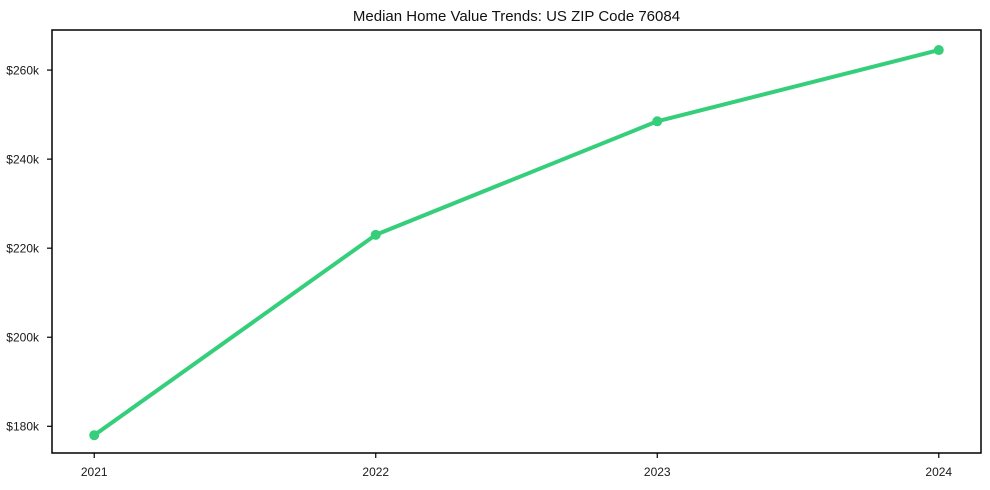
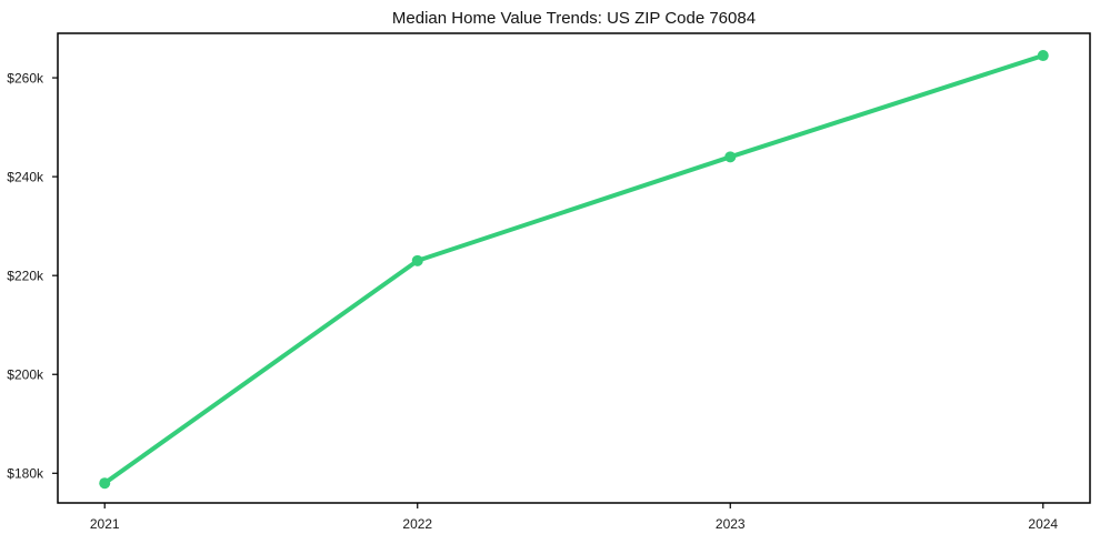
2023: $248k -> $244k
